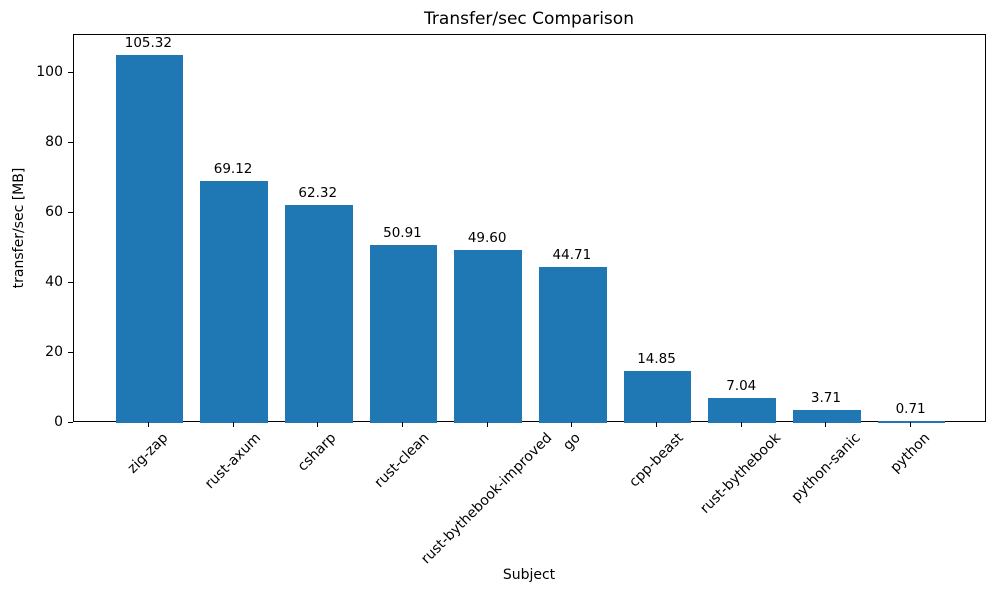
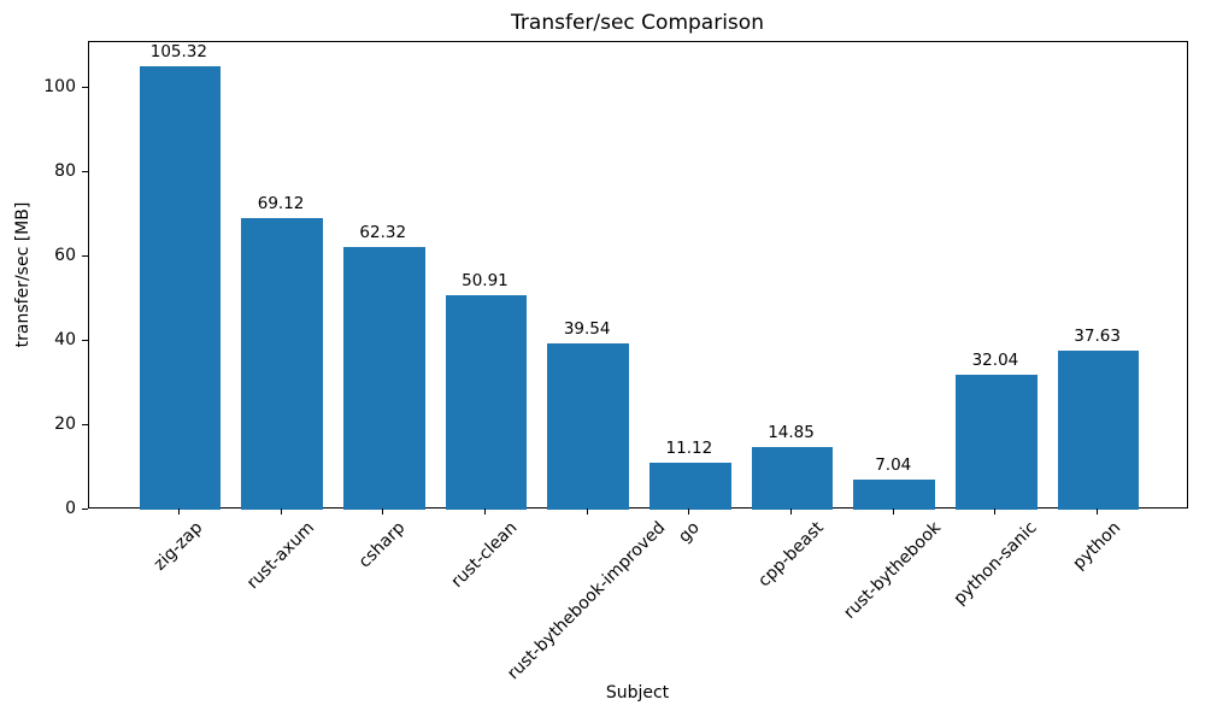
rust-bythebook-improved: 49.60 -> 39.54
go: 44.71 -> 11.12
python-sanic: 3.71 -> 32.04
python: 0.71 -> 37.63
